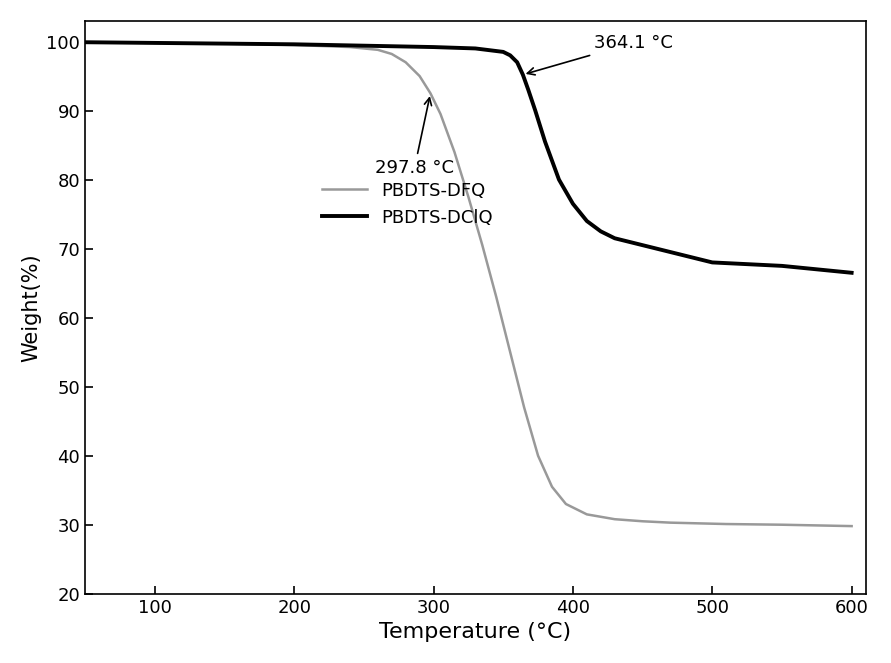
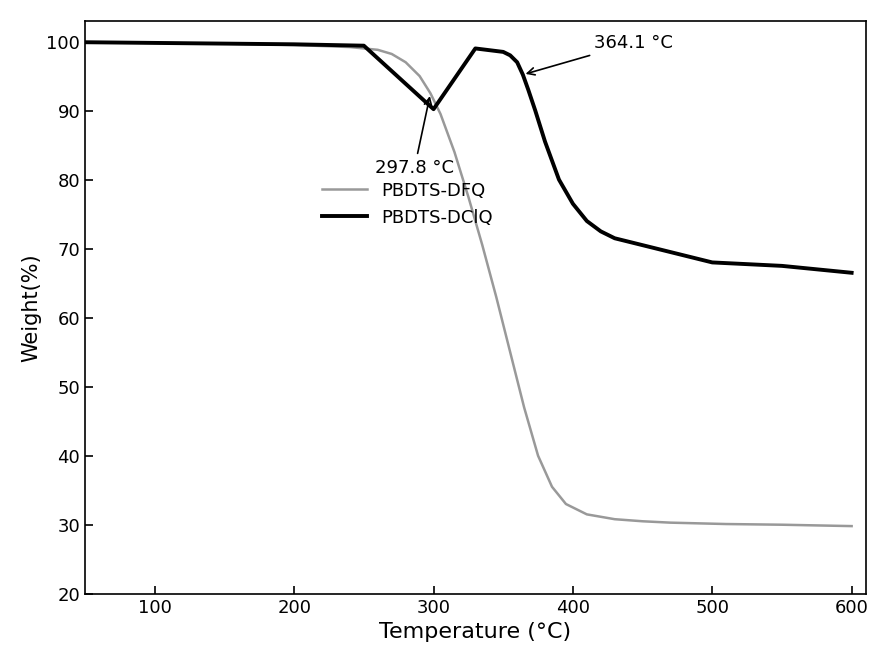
PBDTS-DClQ/300: 99.2 -> 90.2
